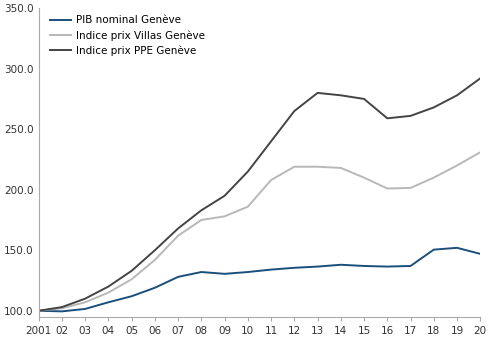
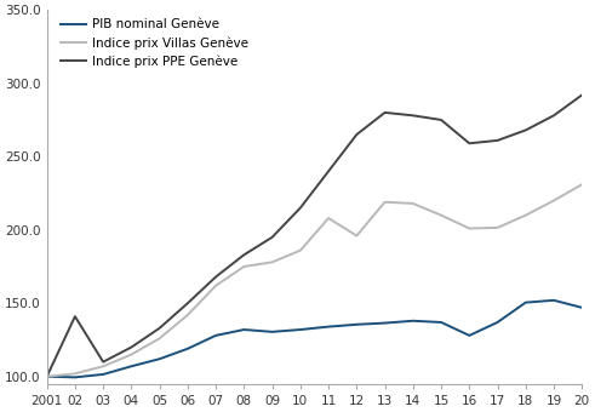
Indice prix PPE Genève/02: 103 -> 141
Indice prix Villas Genève/12: 219 -> 196
PIB nominal Genève/16: 136 -> 128
